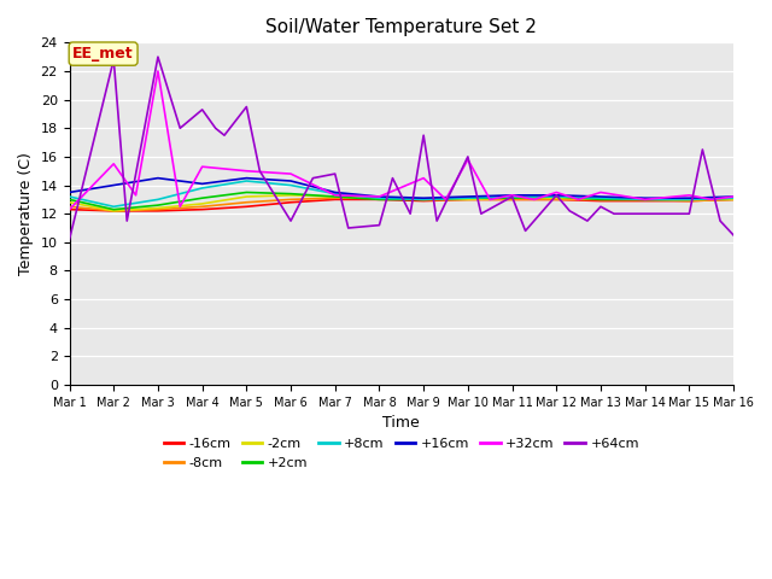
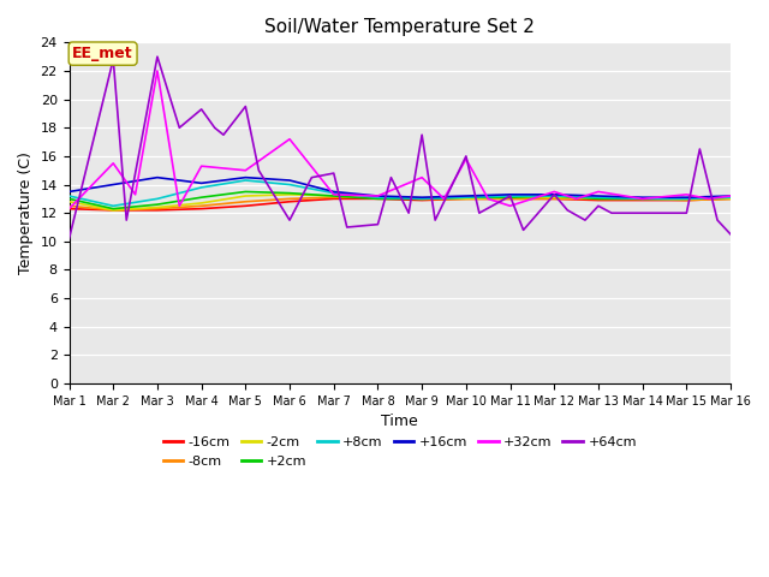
+32cm/Mar 6: 14.8 -> 17.2
+32cm/Mar 11: 13.3 -> 12.5
